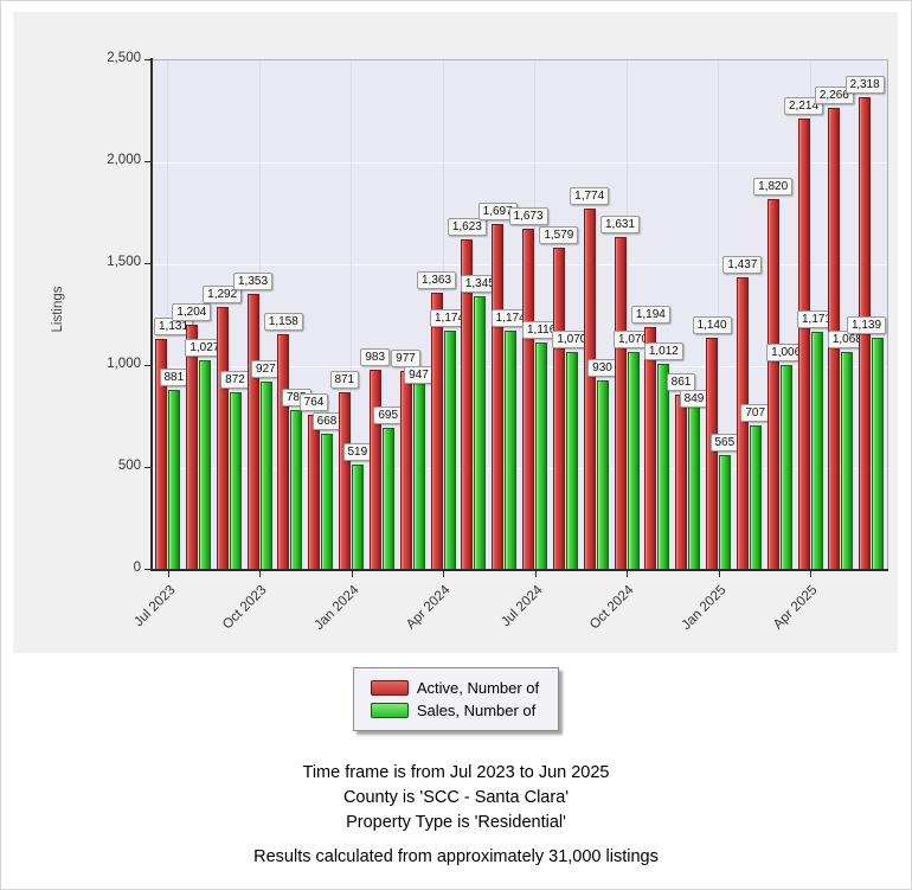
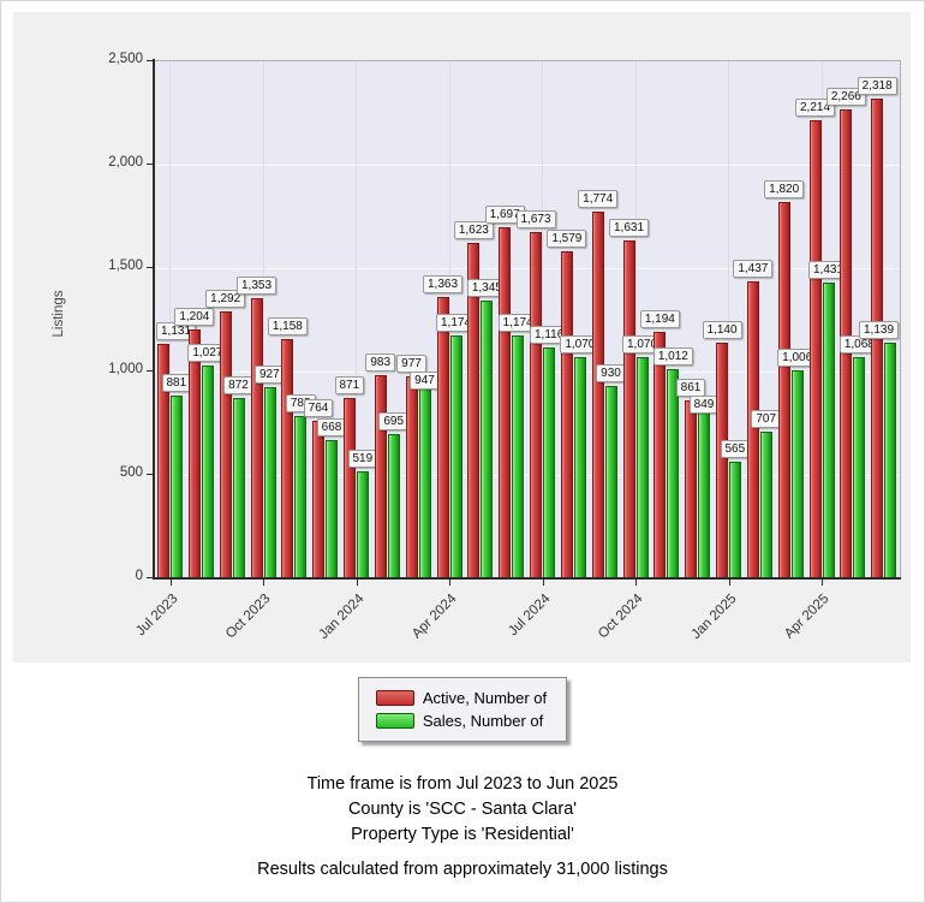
Sales, Number of/Apr 2025: 1,171 -> 1,431
